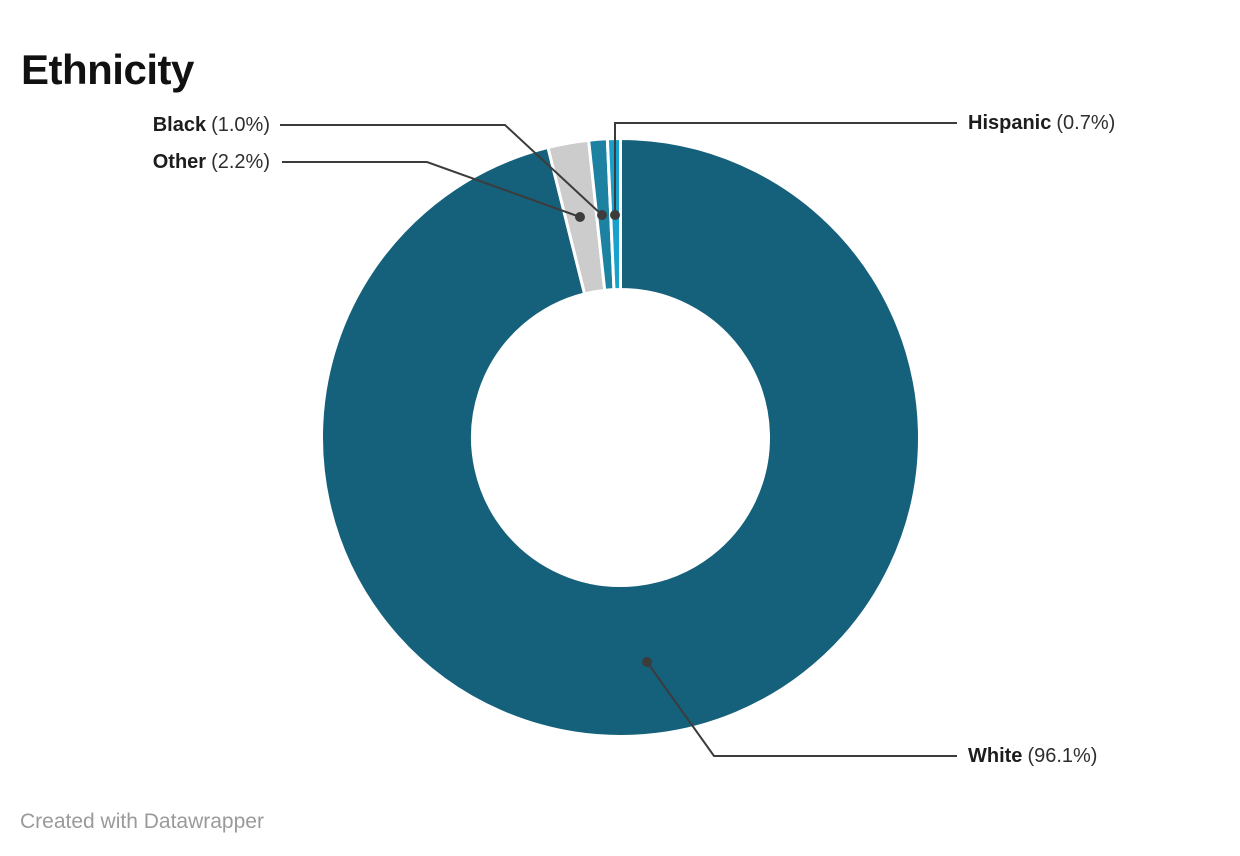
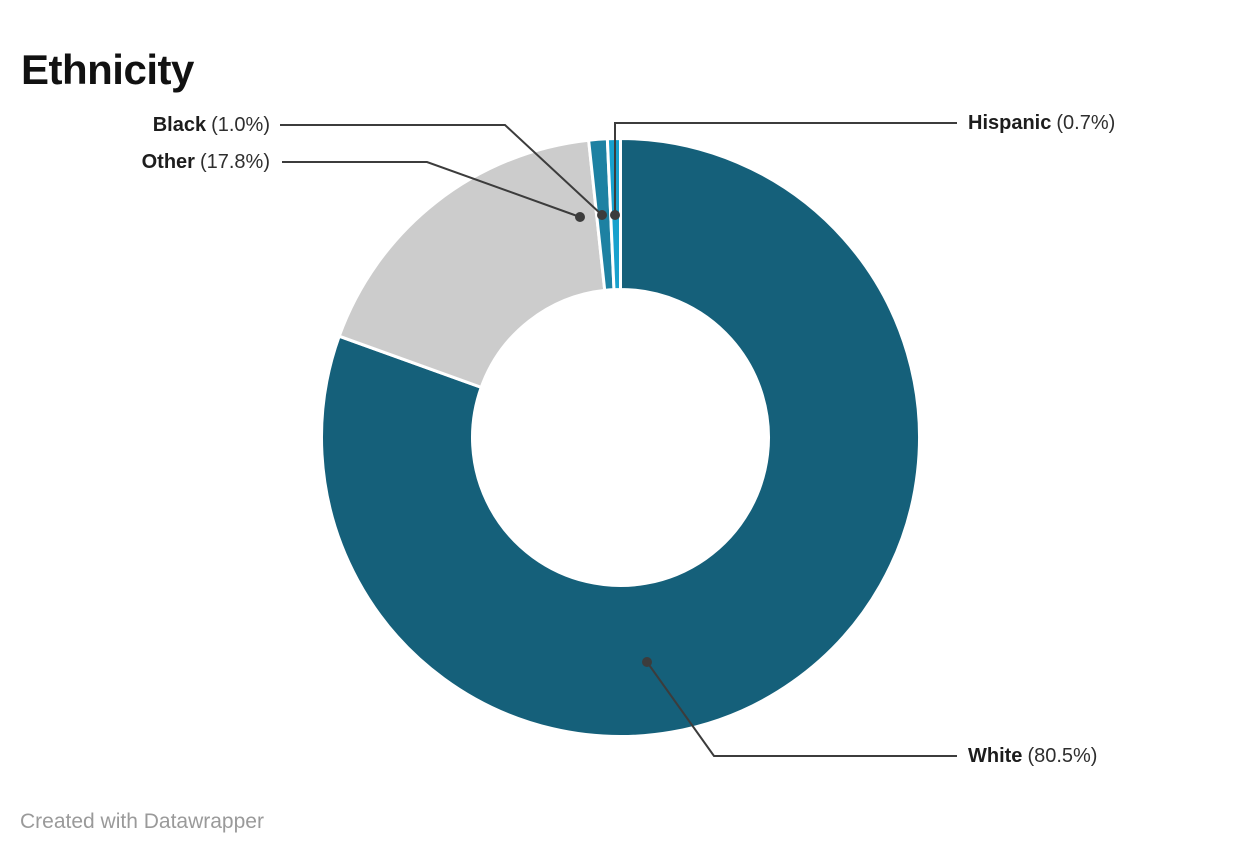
White: 96.1% -> 80.5%
Other: 2.2% -> 17.8%
